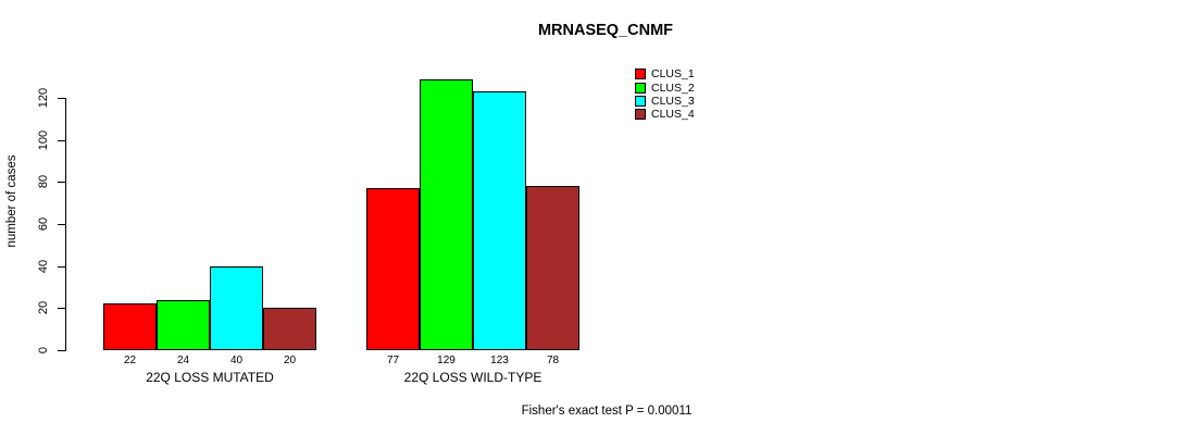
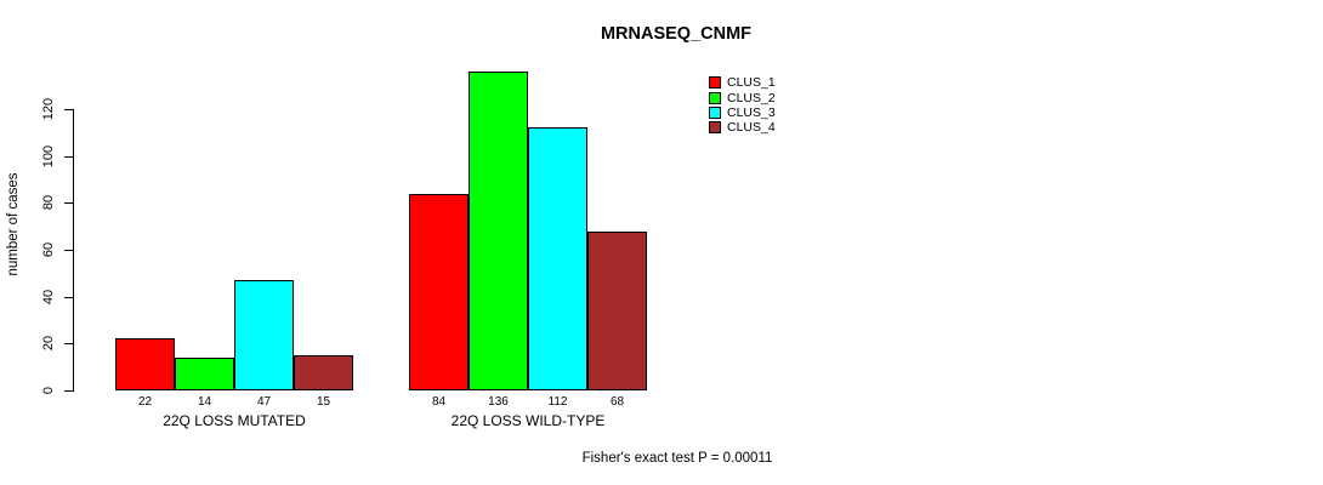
CLUS_2/22Q LOSS MUTATED: 24 -> 14
CLUS_3/22Q LOSS MUTATED: 40 -> 47
CLUS_4/22Q LOSS MUTATED: 20 -> 15
CLUS_1/22Q LOSS WILD-TYPE: 77 -> 84
CLUS_2/22Q LOSS WILD-TYPE: 129 -> 136
CLUS_3/22Q LOSS WILD-TYPE: 123 -> 112
CLUS_4/22Q LOSS WILD-TYPE: 78 -> 68
